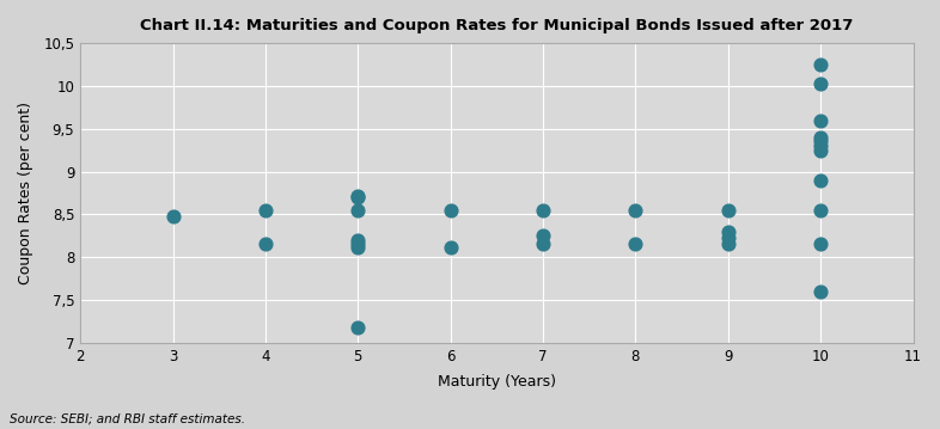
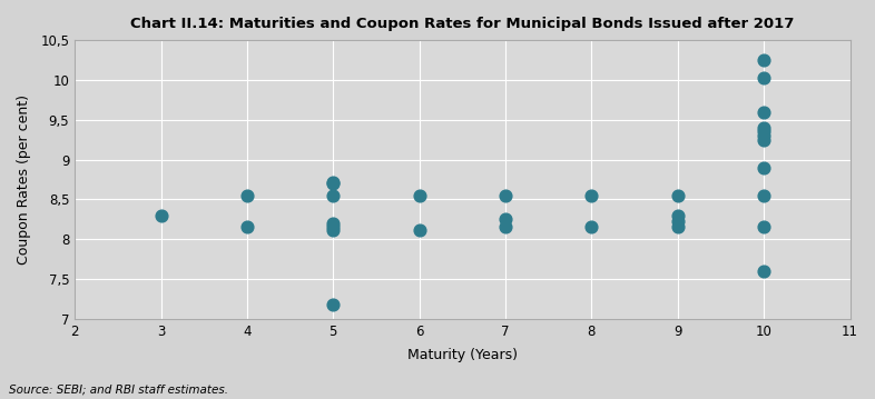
3: 8,48 -> 8,30
